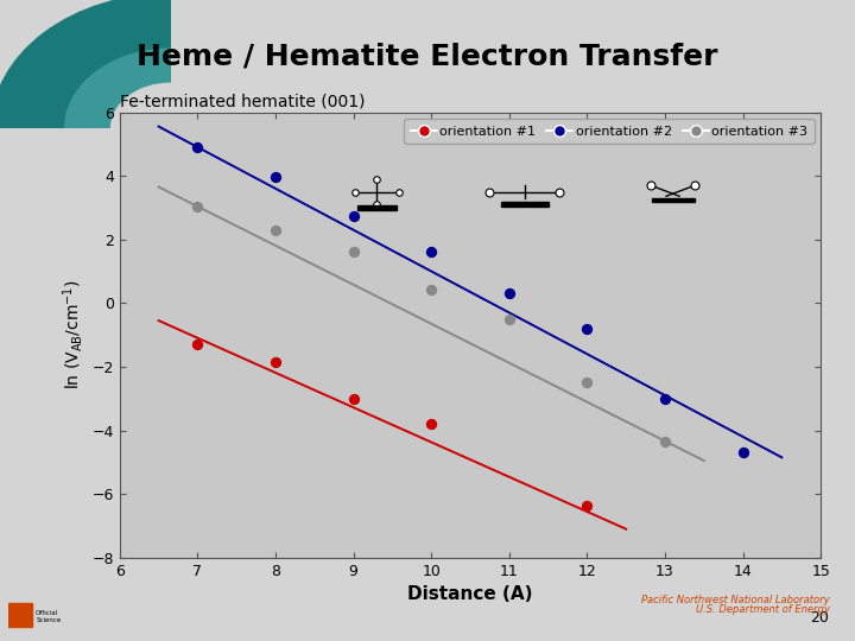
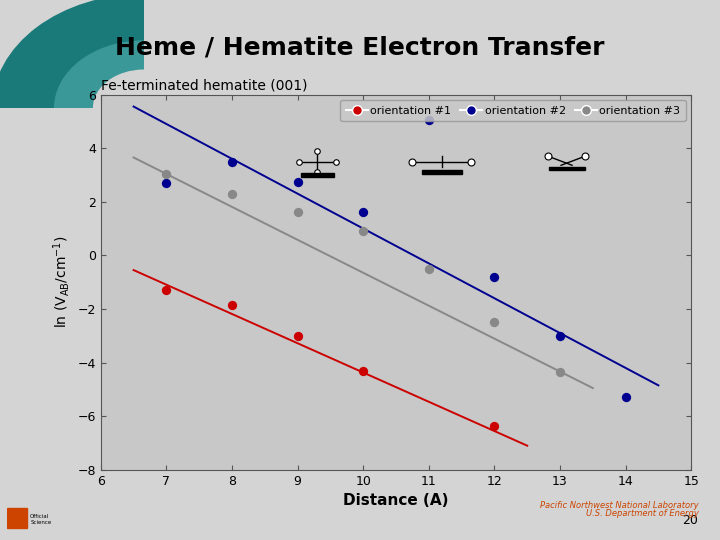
orientation #2/7: 4.90 -> 2.70
orientation #2/8: 3.95 -> 3.50
orientation #1/10: -3.80 -> -4.30
orientation #3/10: 0.42 -> 0.90
orientation #2/11: 0.32 -> 5.05
orientation #2/14: -4.70 -> -5.30
